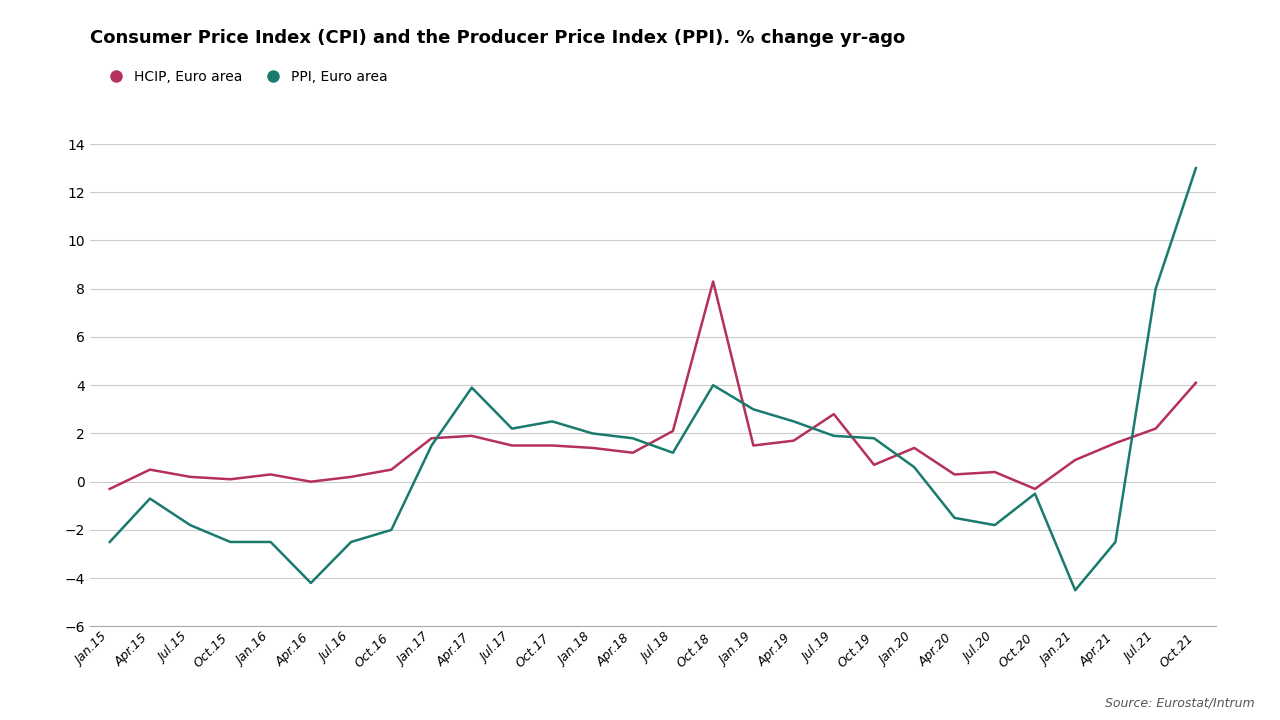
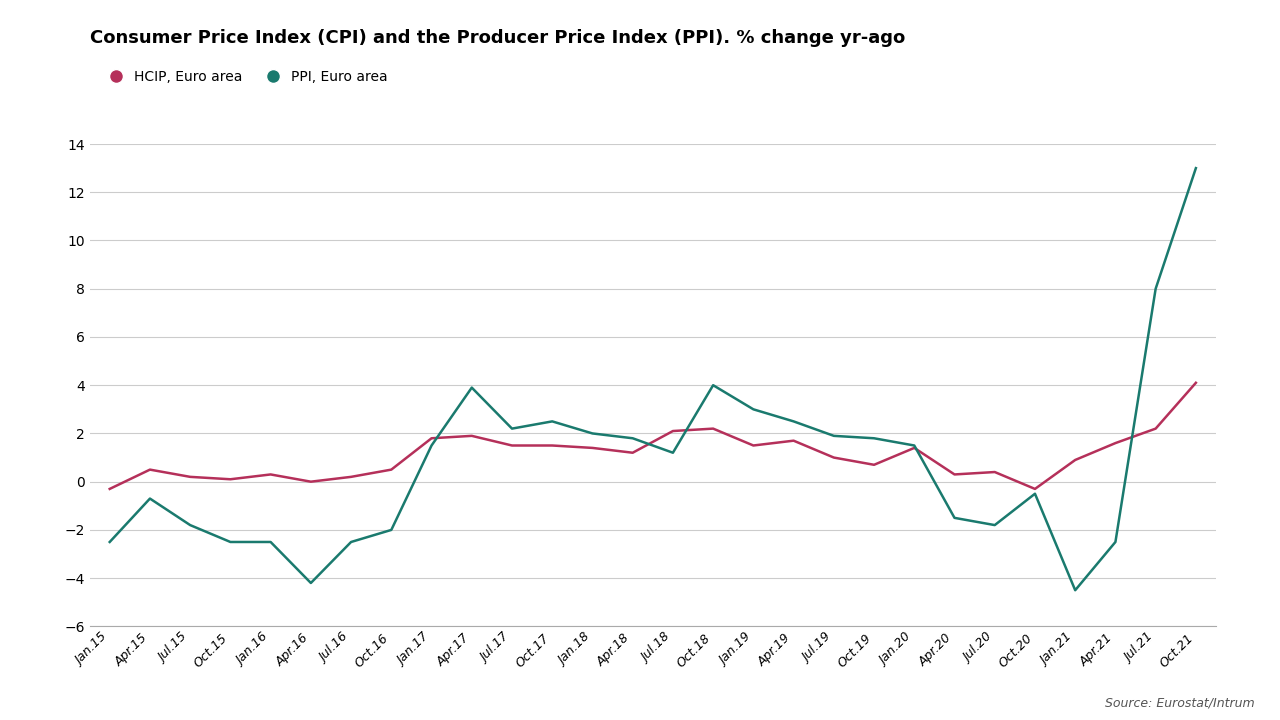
HCIP, Euro area/Oct.18: 8.3 -> 2.2
HCIP, Euro area/Jul.19: 2.8 -> 1.0
PPI, Euro area/Jan.20: 0.6 -> 1.5
